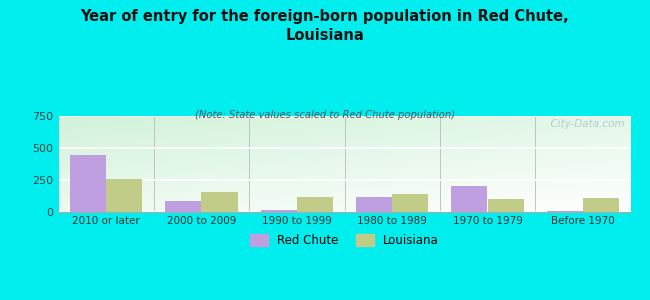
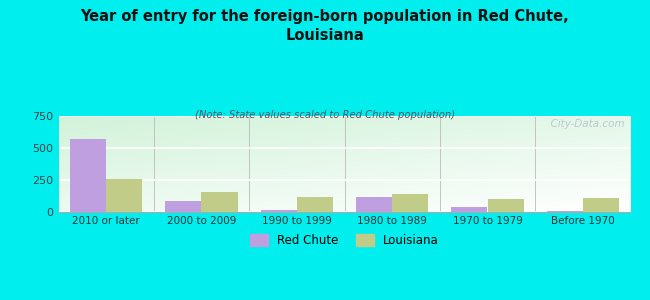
Red Chute/2010 or later: 440 -> 560
Red Chute/1970 to 1979: 200 -> 40
